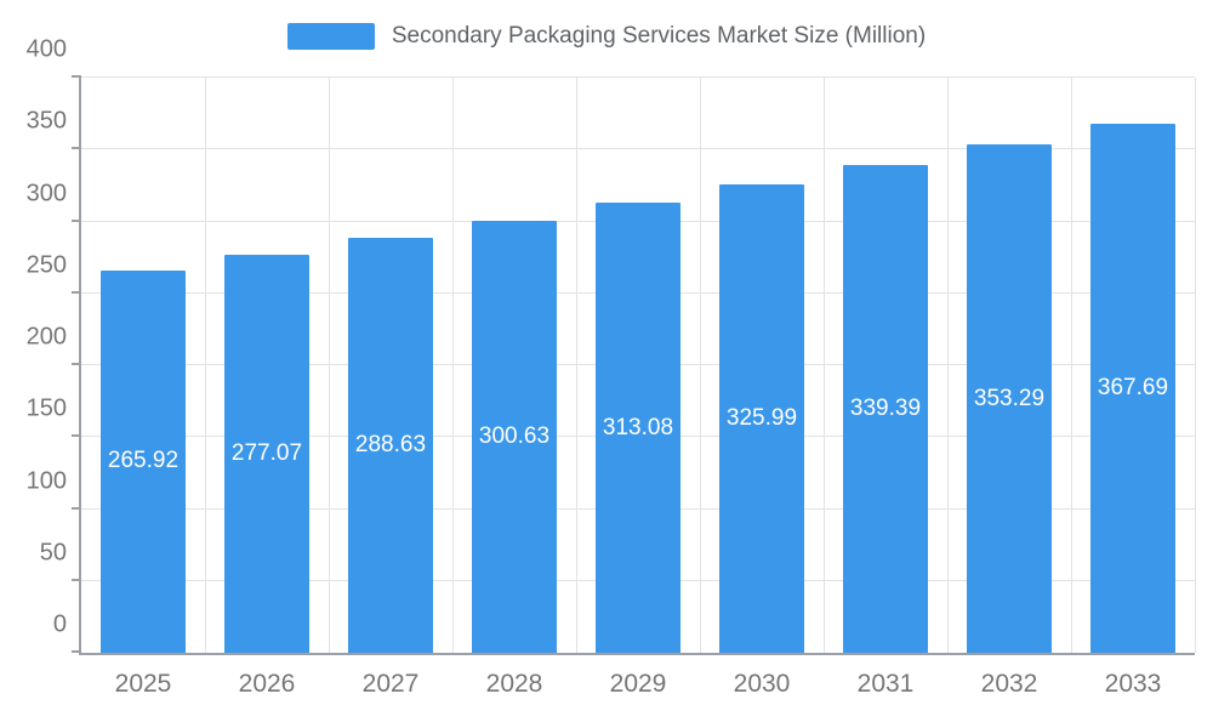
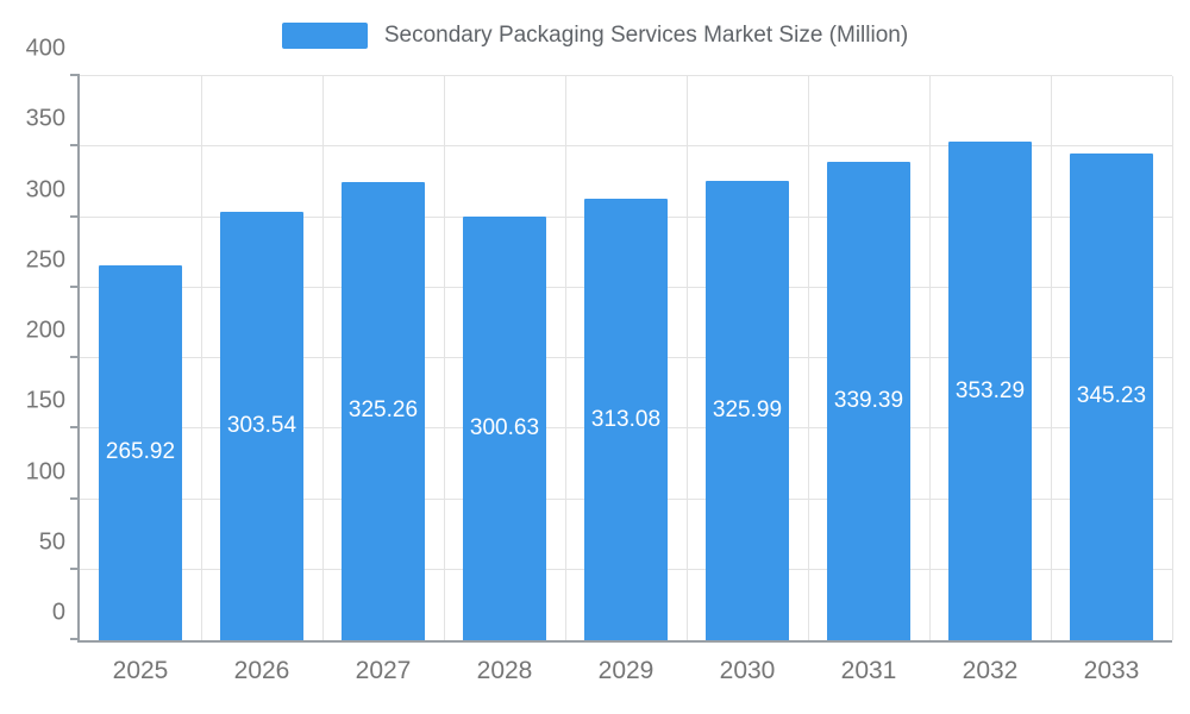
2026: 277.07 -> 303.54
2027: 288.63 -> 325.26
2033: 367.69 -> 345.23
